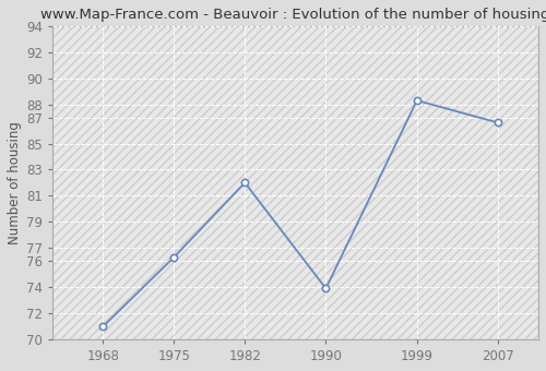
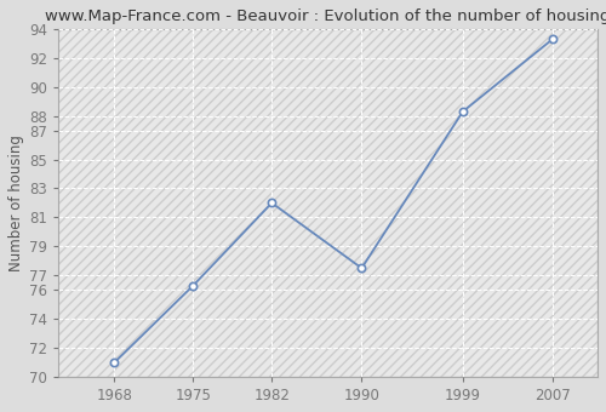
1990: 73.9 -> 77.5
2007: 86.6 -> 93.3
